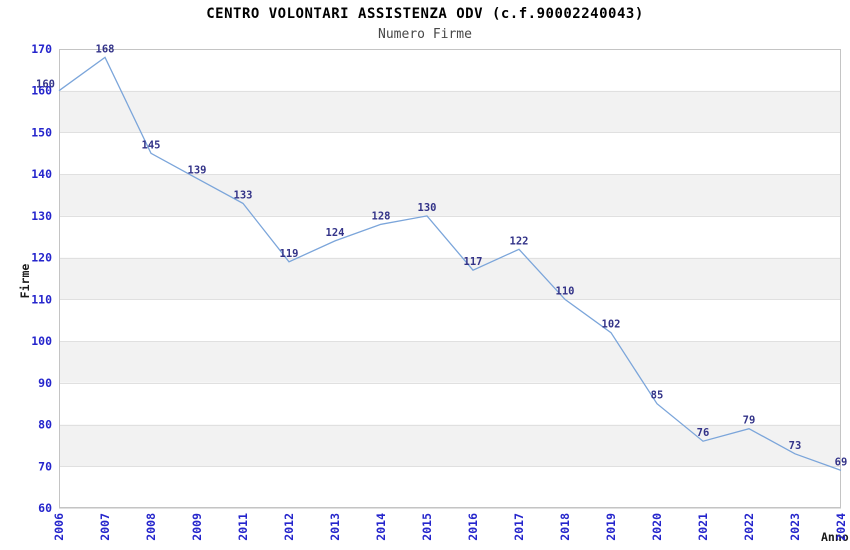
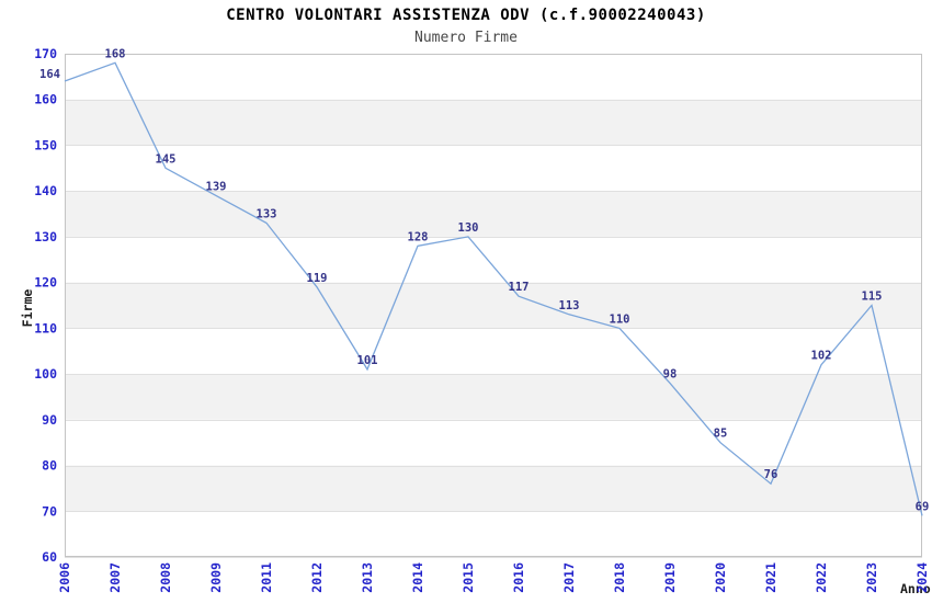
2006: 160 -> 164
2013: 124 -> 101
2017: 122 -> 113
2019: 102 -> 98
2022: 79 -> 102
2023: 73 -> 115
